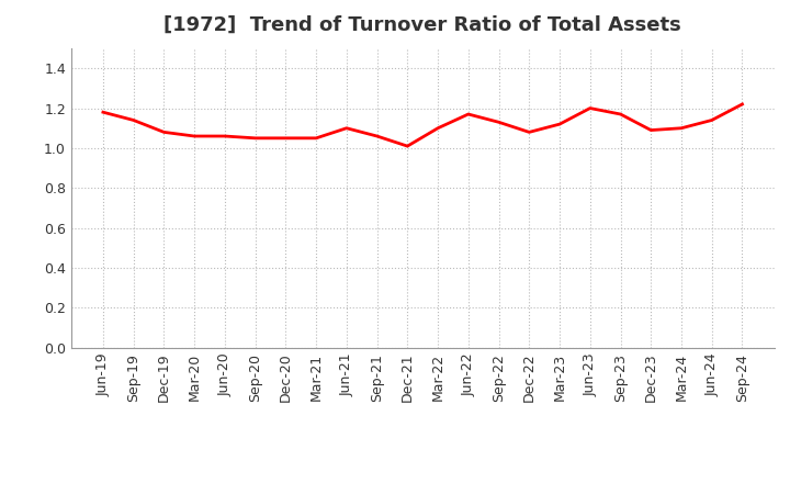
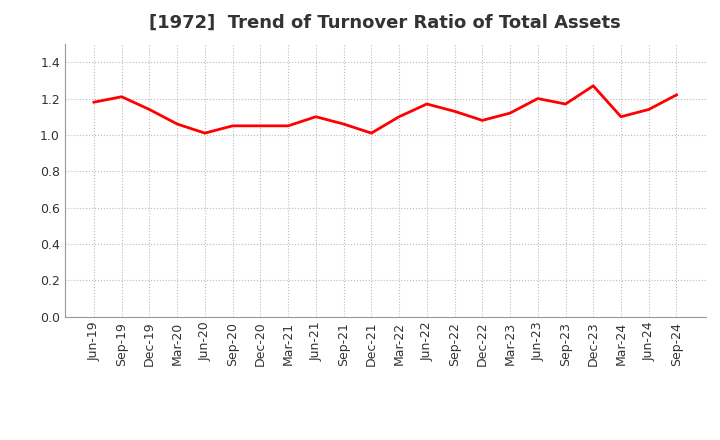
Sep-19: 1.14 -> 1.21
Dec-19: 1.08 -> 1.14
Jun-20: 1.06 -> 1.01
Dec-23: 1.09 -> 1.27
